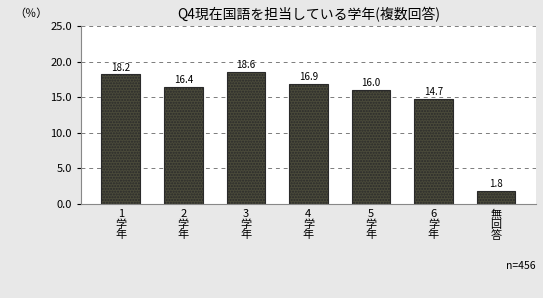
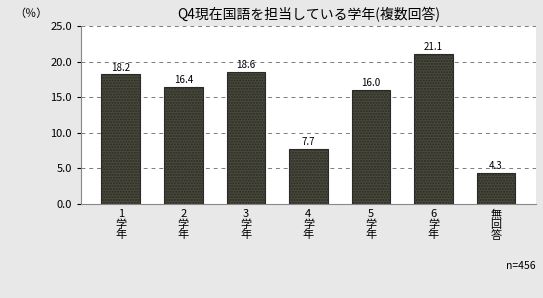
4 学 年: 16.9 -> 7.7
6 学 年: 14.7 -> 21.1
無 回 答: 1.8 -> 4.3
